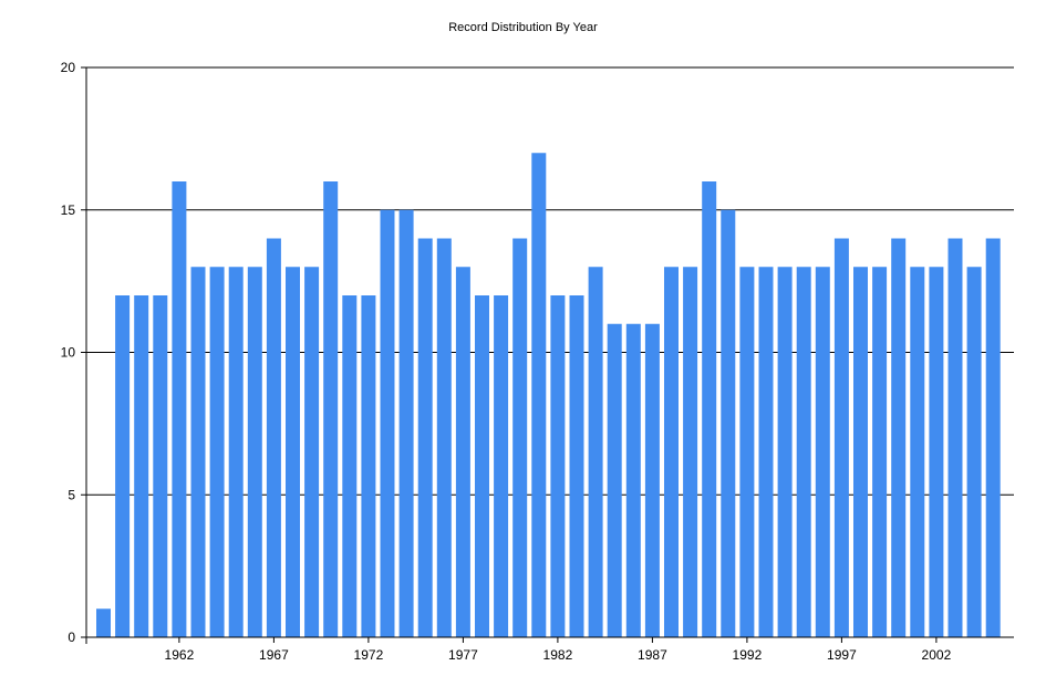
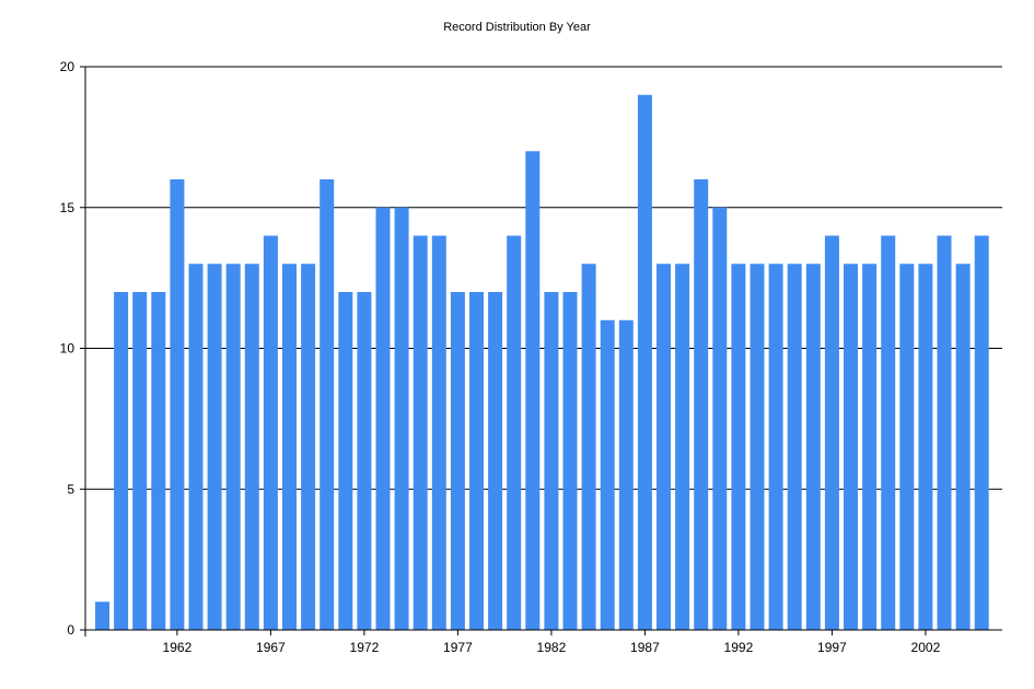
1977: 13 -> 12
1987: 11 -> 19
